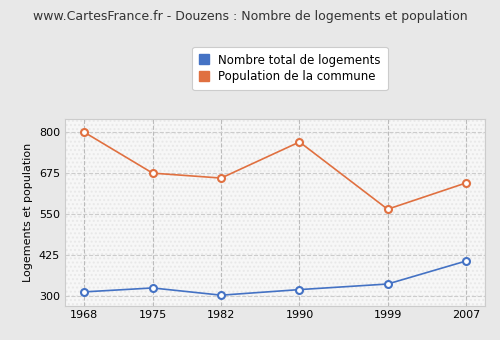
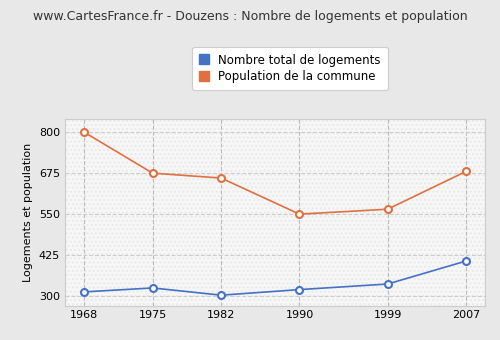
Population de la commune/1990: 770 -> 550
Population de la commune/2007: 645 -> 680
